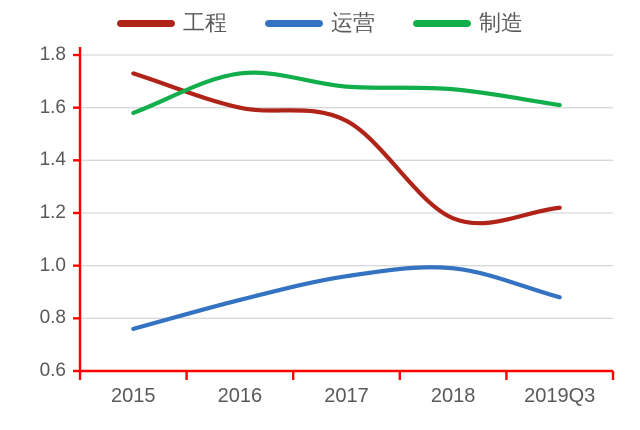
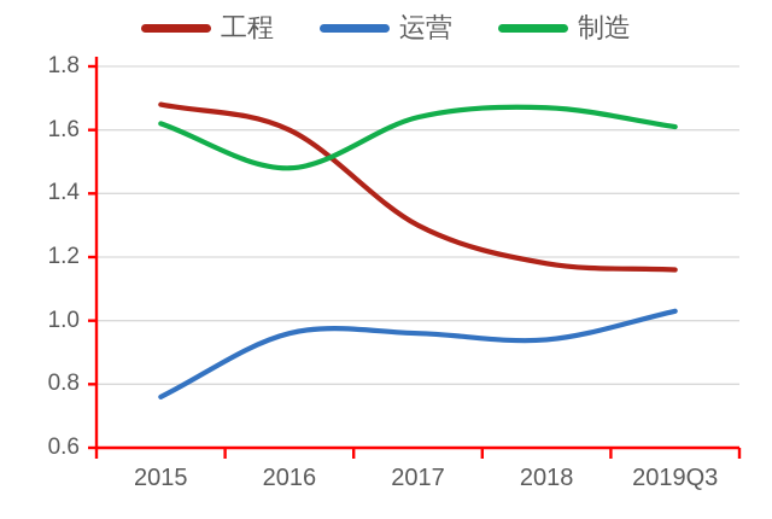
工程/2015: 1.73 -> 1.68
制造/2015: 1.58 -> 1.62
运营/2016: 0.87 -> 0.96
制造/2016: 1.73 -> 1.48
工程/2017: 1.55 -> 1.30
制造/2017: 1.68 -> 1.64
运营/2018: 0.99 -> 0.94
工程/2019Q3: 1.22 -> 1.16
运营/2019Q3: 0.88 -> 1.03
